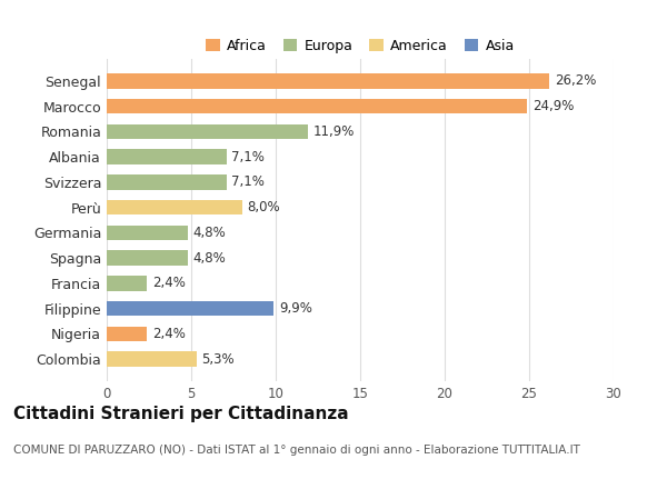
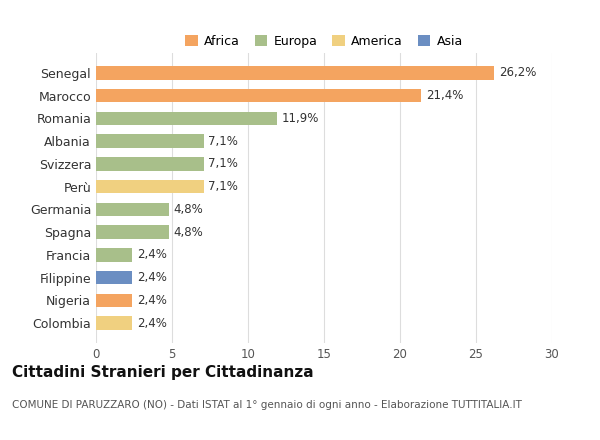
Marocco: 24,9% -> 21,4%
Perù: 8,0% -> 7,1%
Filippine: 9,9% -> 2,4%
Colombia: 5,3% -> 2,4%
